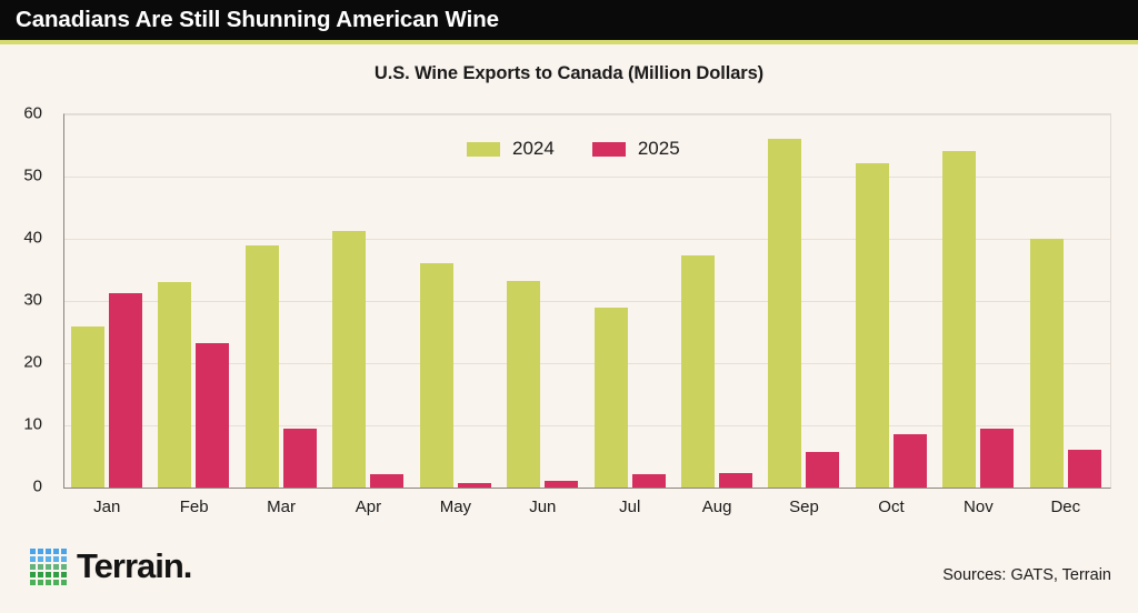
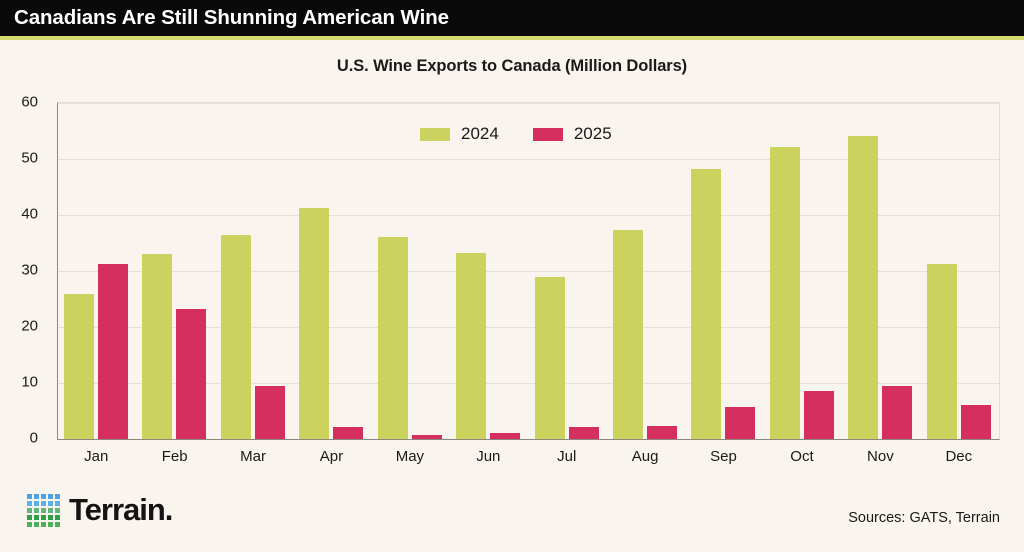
2024/Mar: 39 -> 36
2024/Sep: 56 -> 48
2024/Dec: 40 -> 31
